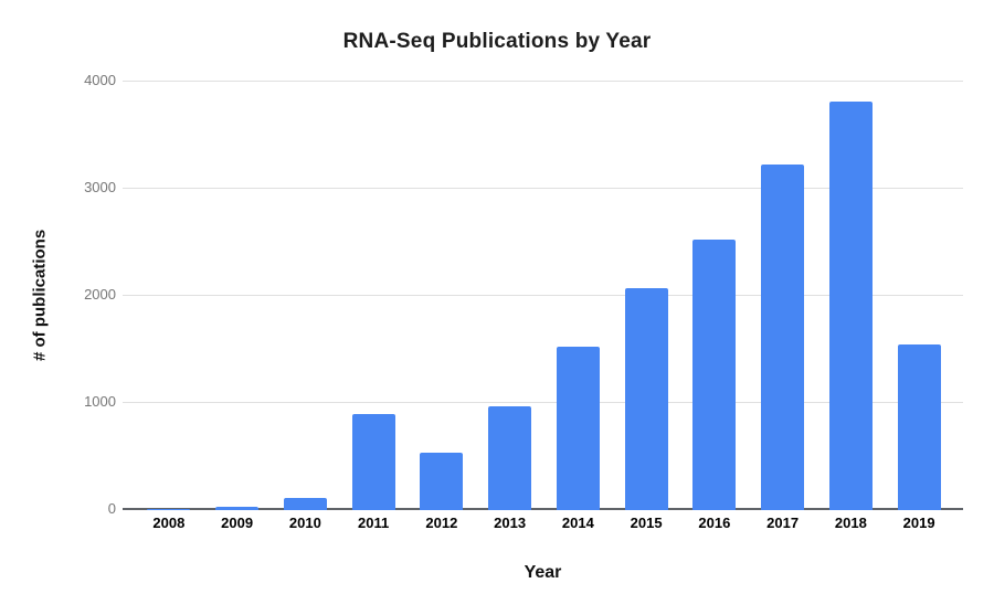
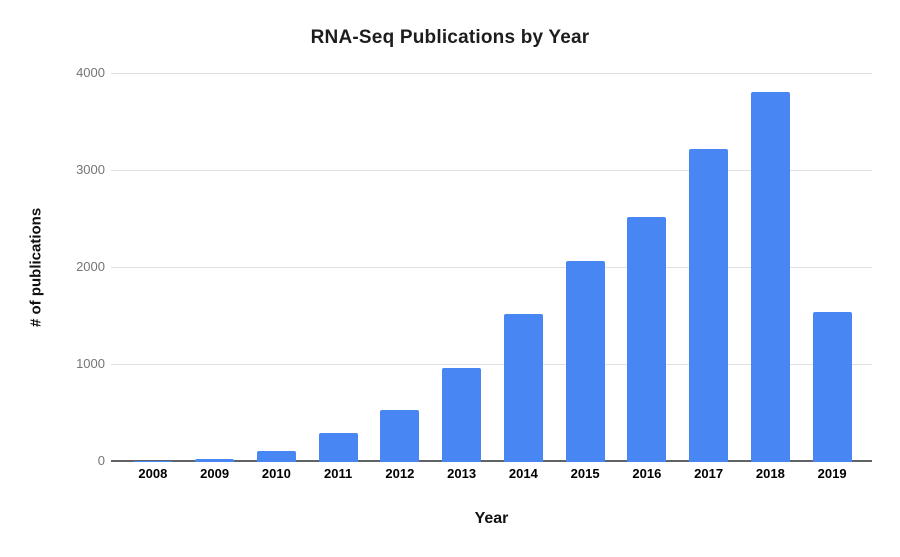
2011: 900 -> 300
